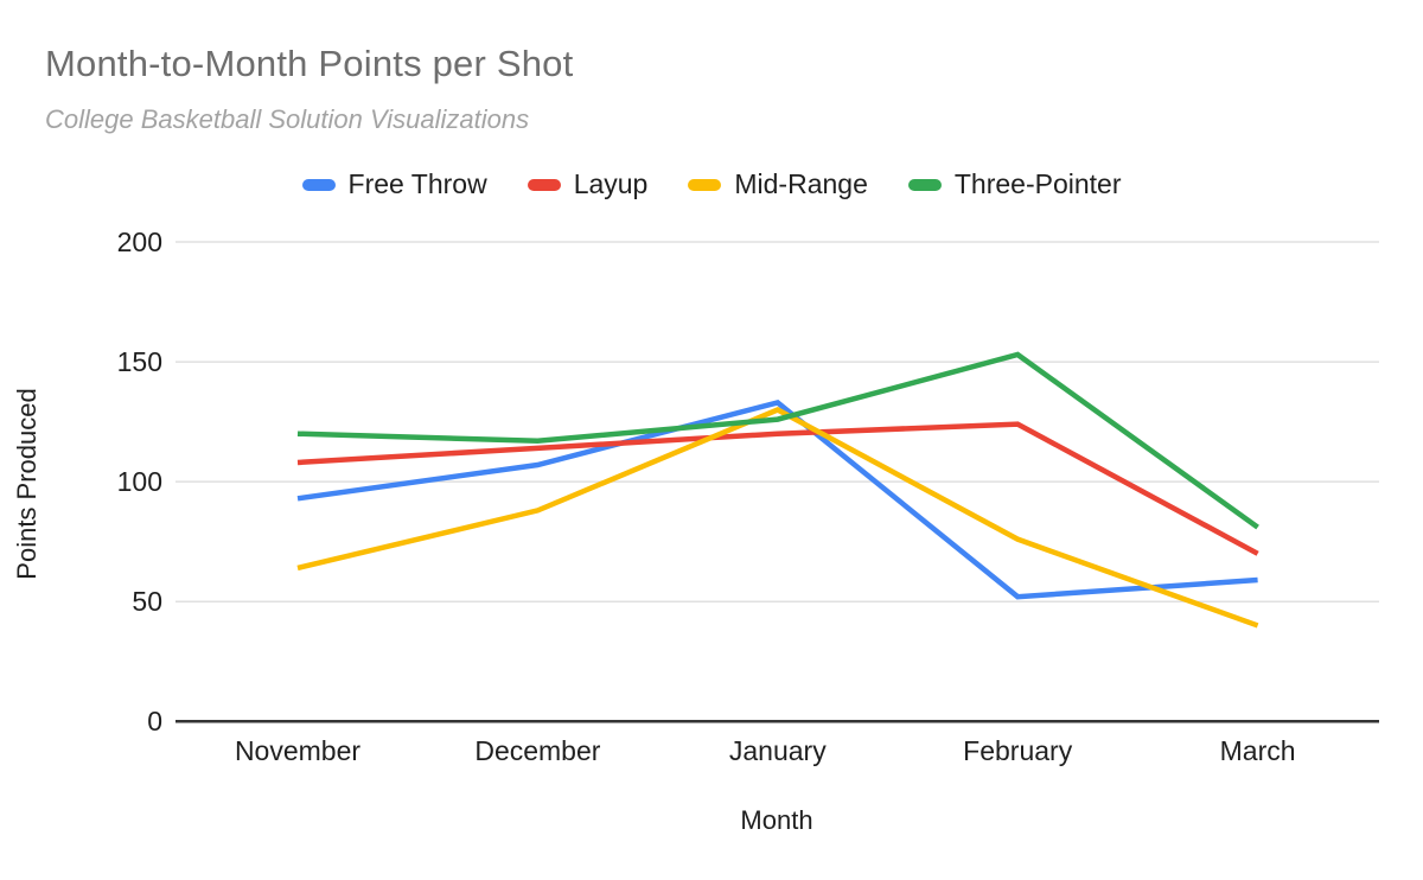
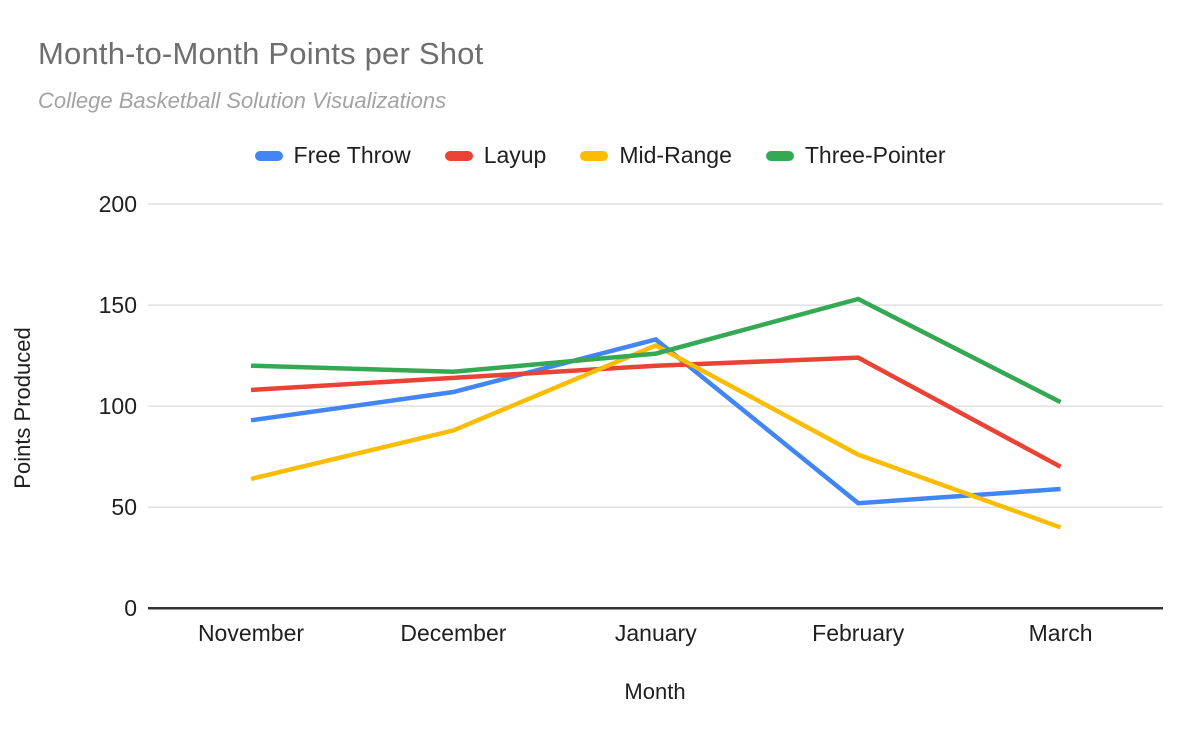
Three-Pointer/March: 81 -> 102
